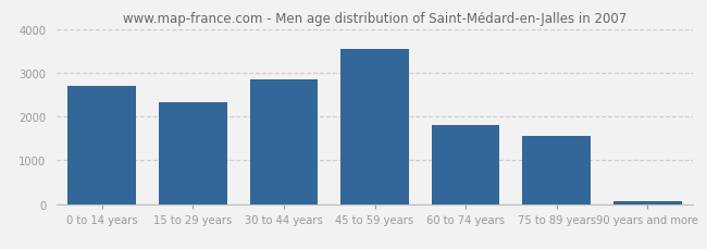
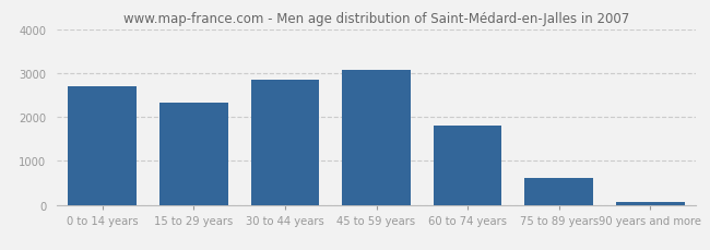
45 to 59 years: 3550 -> 3060
75 to 89 years: 1550 -> 610
